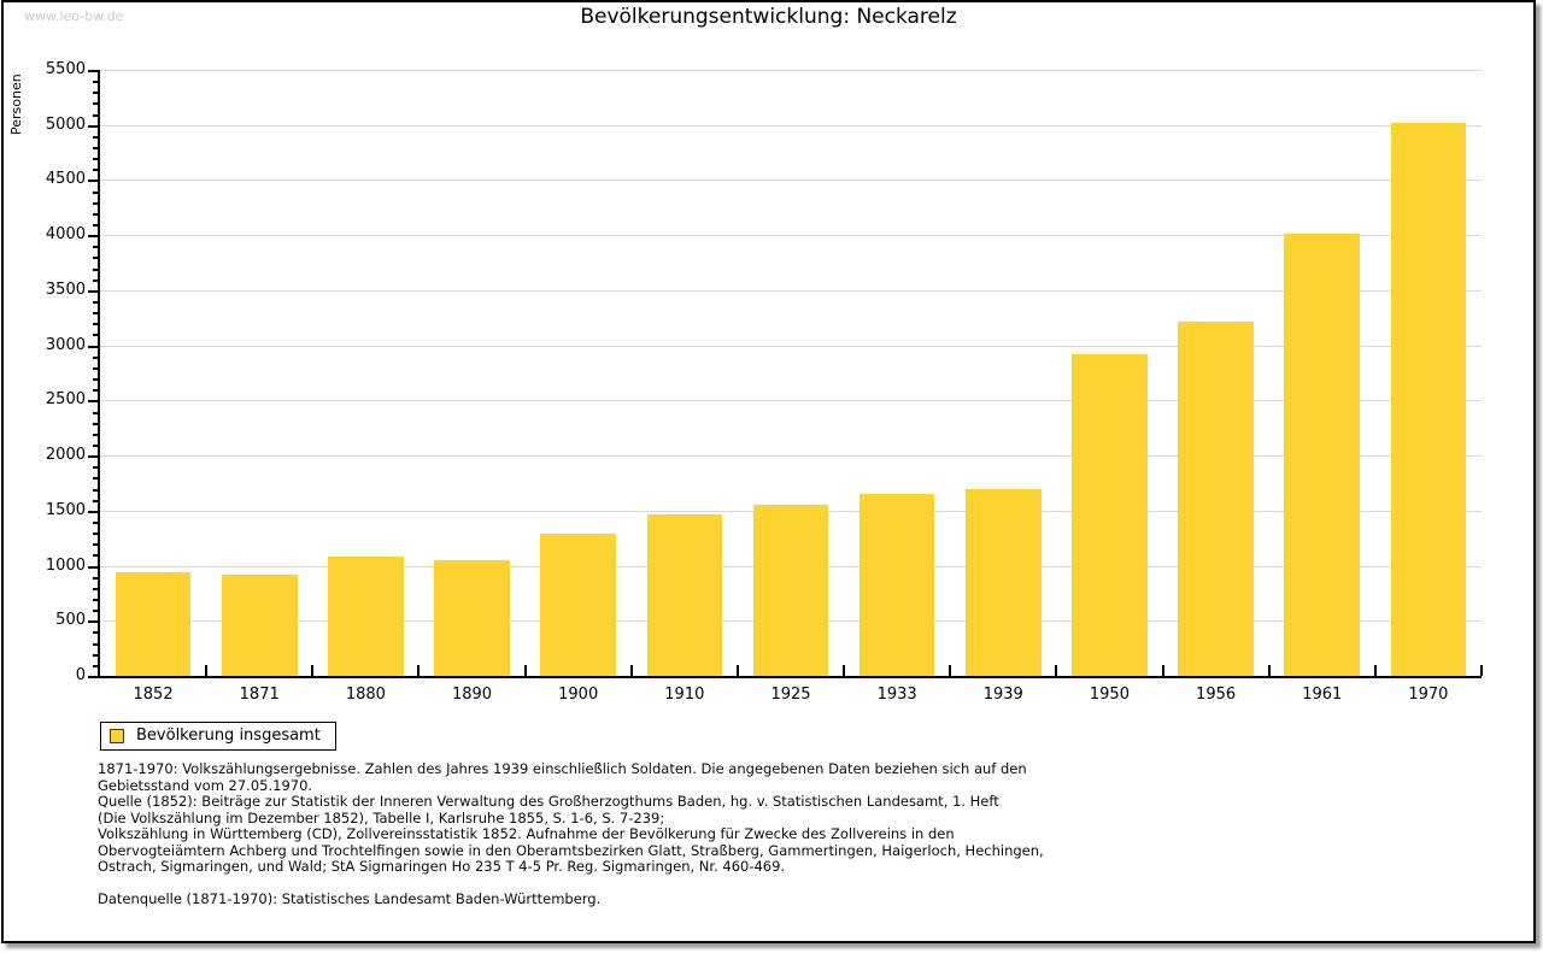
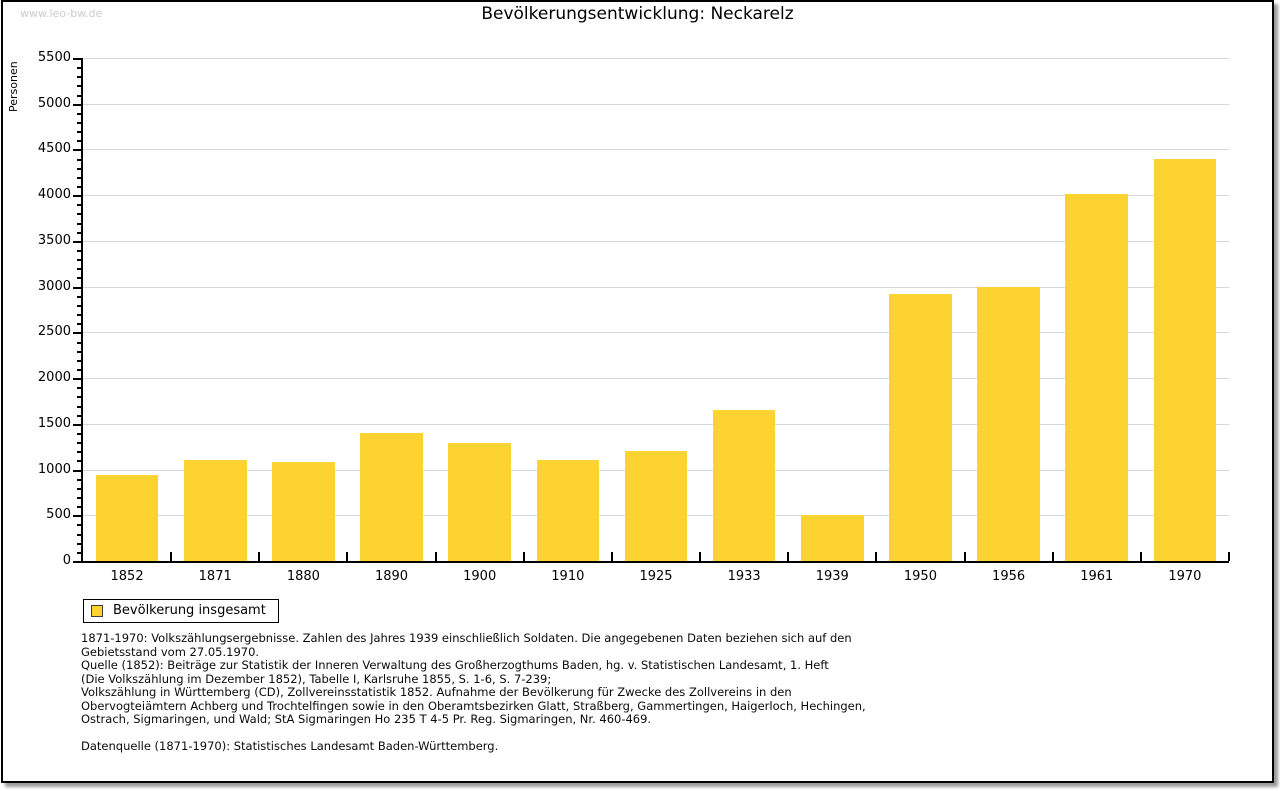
1871: 900 -> 1100
1890: 1000 -> 1400
1910: 1500 -> 1100
1925: 1600 -> 1200
1939: 1700 -> 500
1956: 3200 -> 3000
1970: 5000 -> 4400
